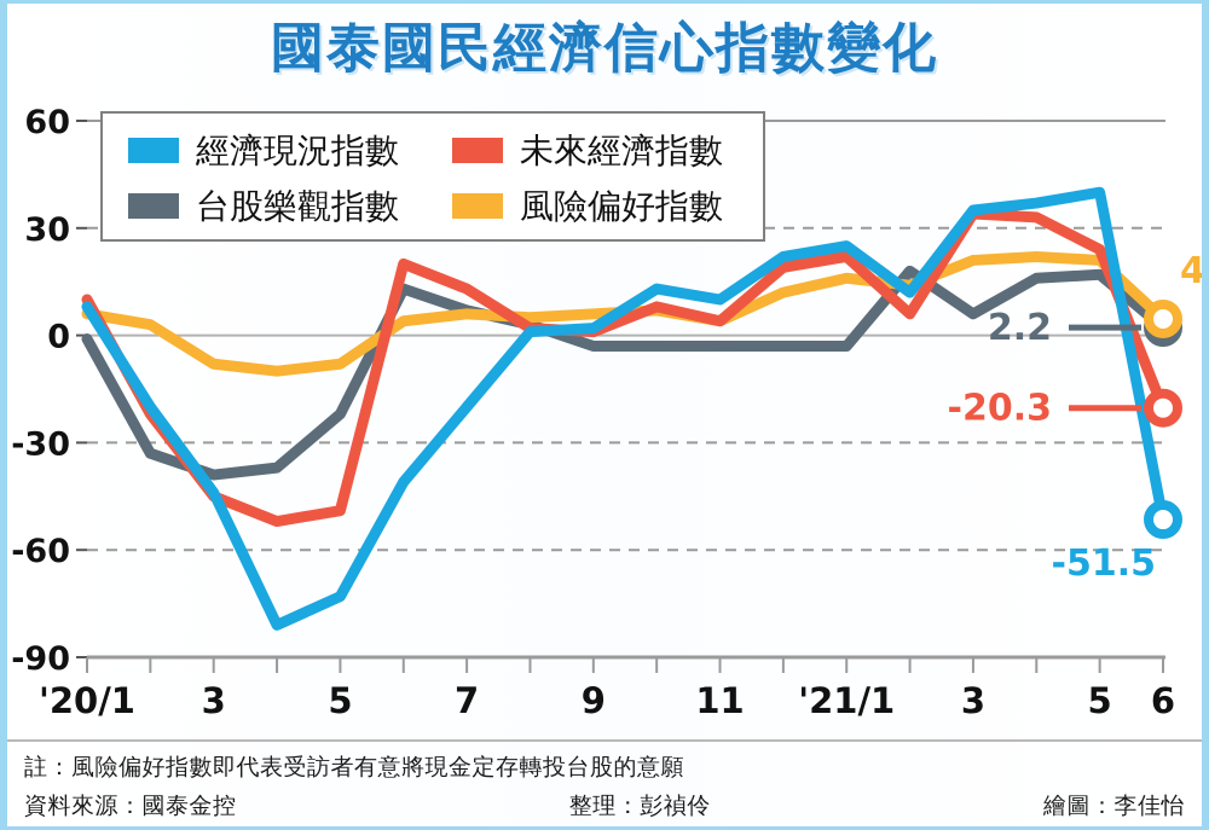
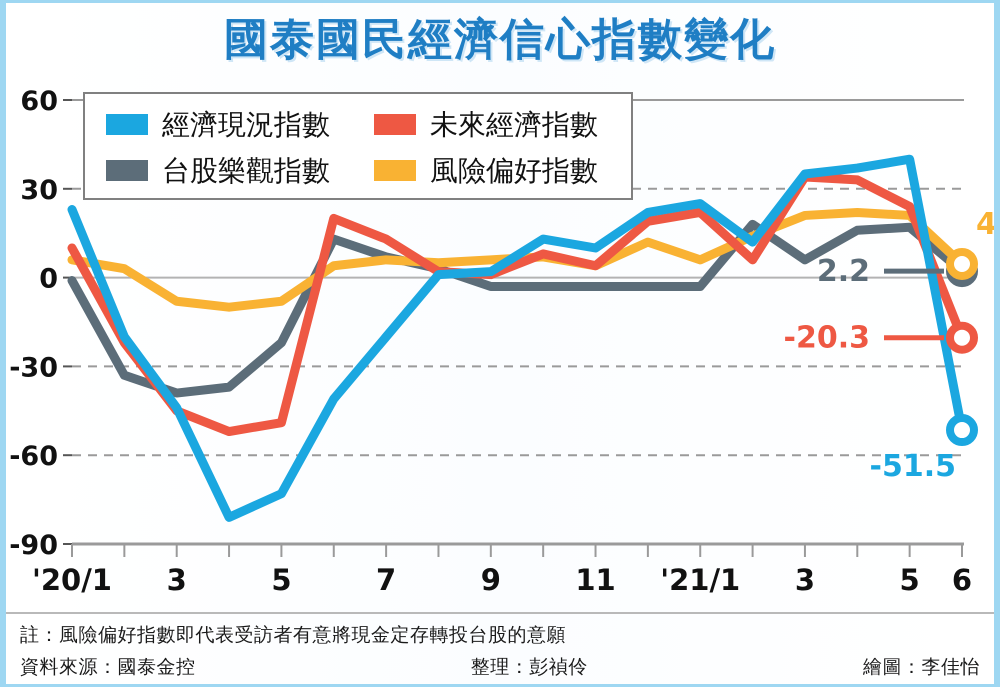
經濟現況指數/'20/1: 8 -> 23
風險偏好指數/'21/1: 16 -> 6
